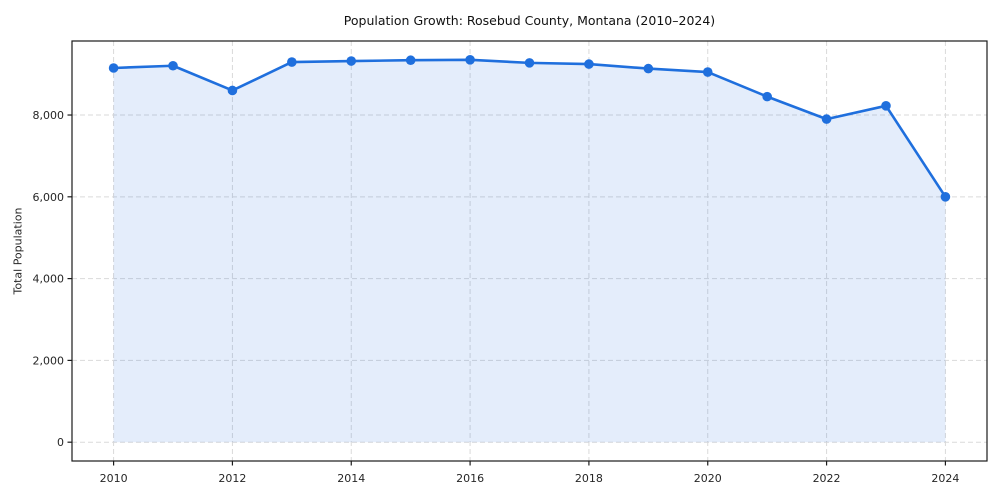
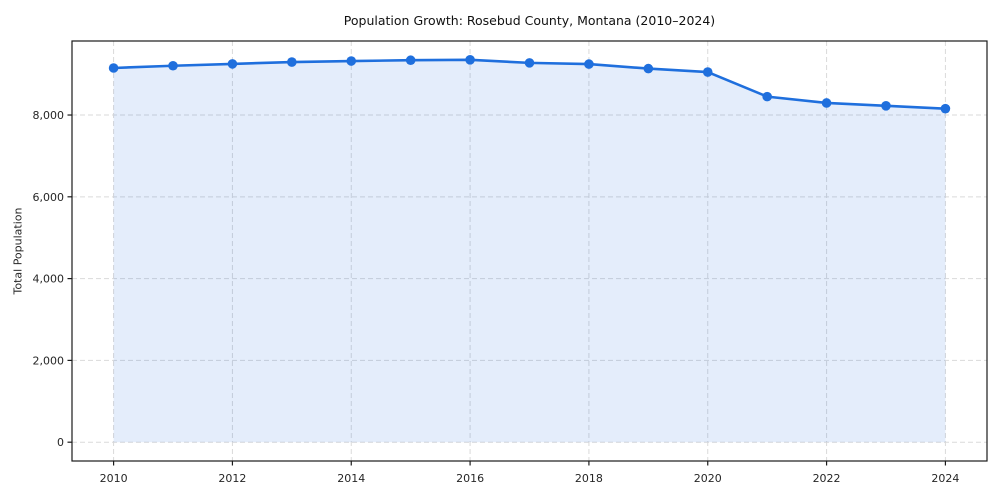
2012: 8600 -> 9200
2022: 7900 -> 8300
2024: 6000 -> 8200
